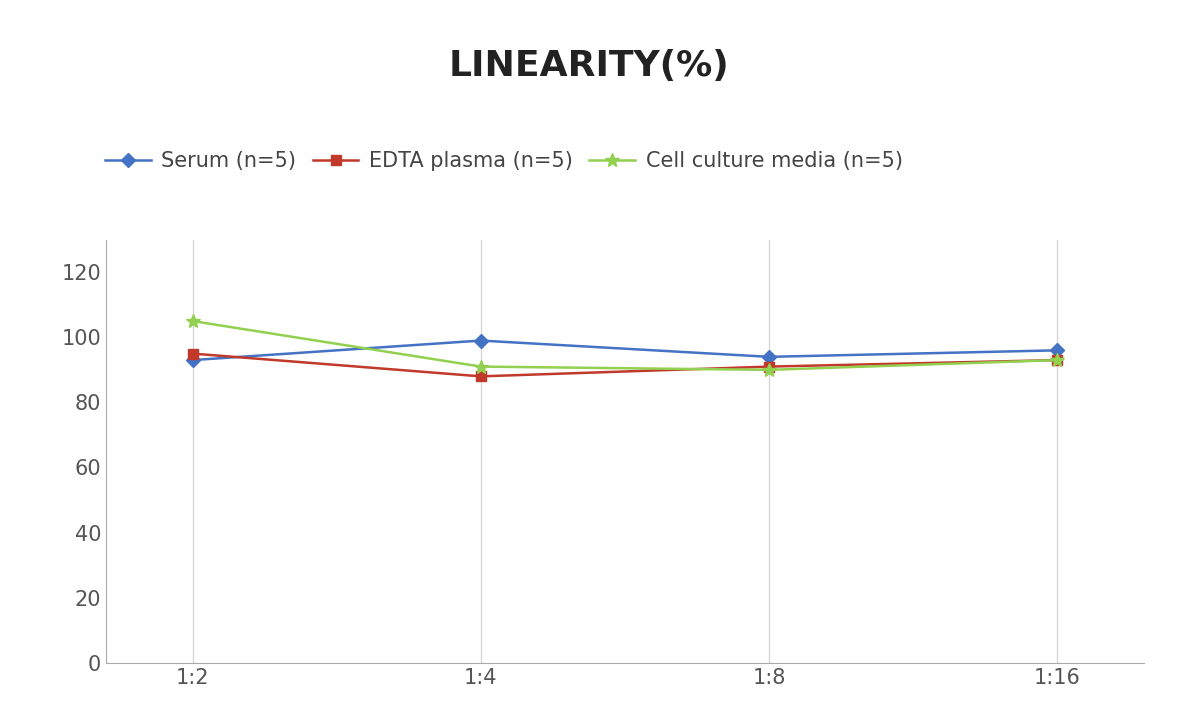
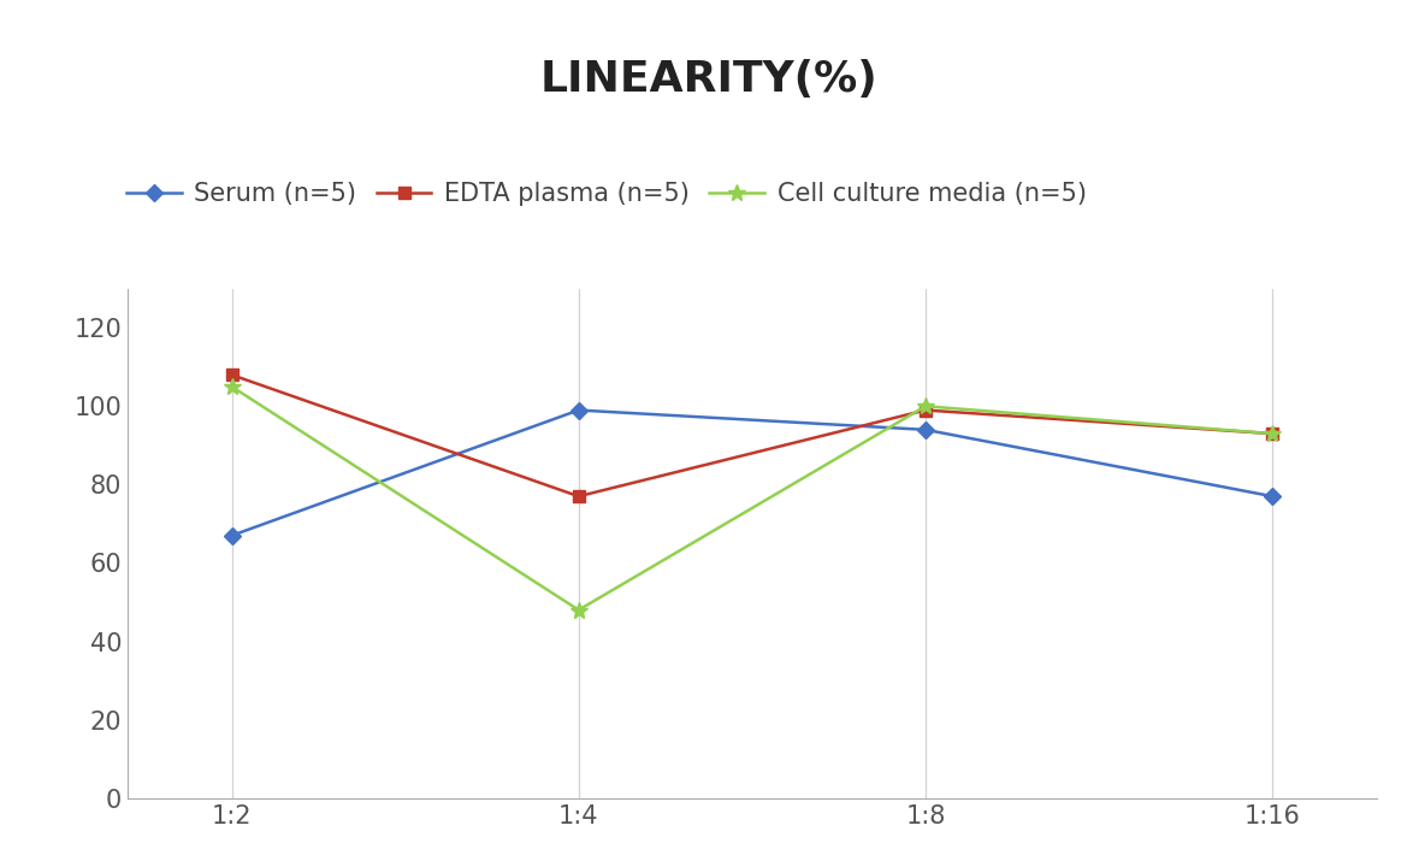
Serum (n=5)/1:2: 93 -> 67
EDTA plasma (n=5)/1:2: 95 -> 108
EDTA plasma (n=5)/1:4: 88 -> 77
Cell culture media (n=5)/1:4: 91 -> 48
EDTA plasma (n=5)/1:8: 91 -> 99
Cell culture media (n=5)/1:8: 90 -> 100
Serum (n=5)/1:16: 96 -> 77
